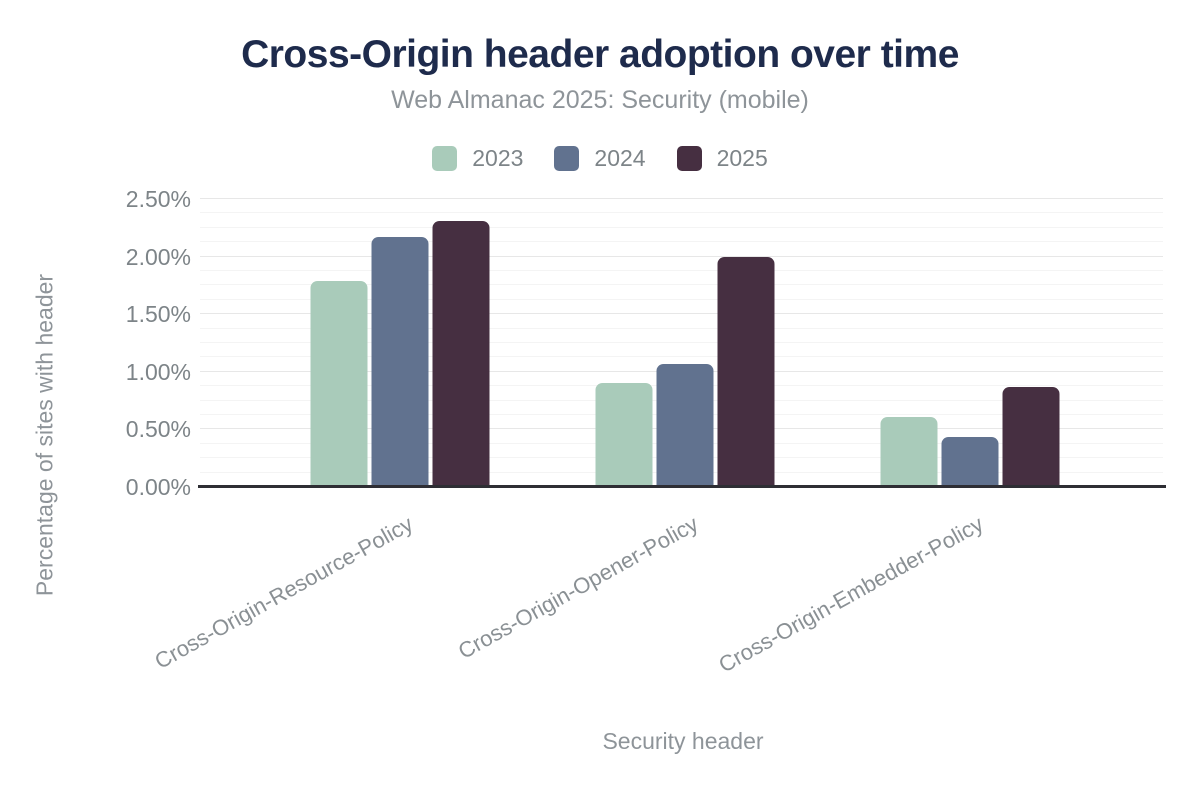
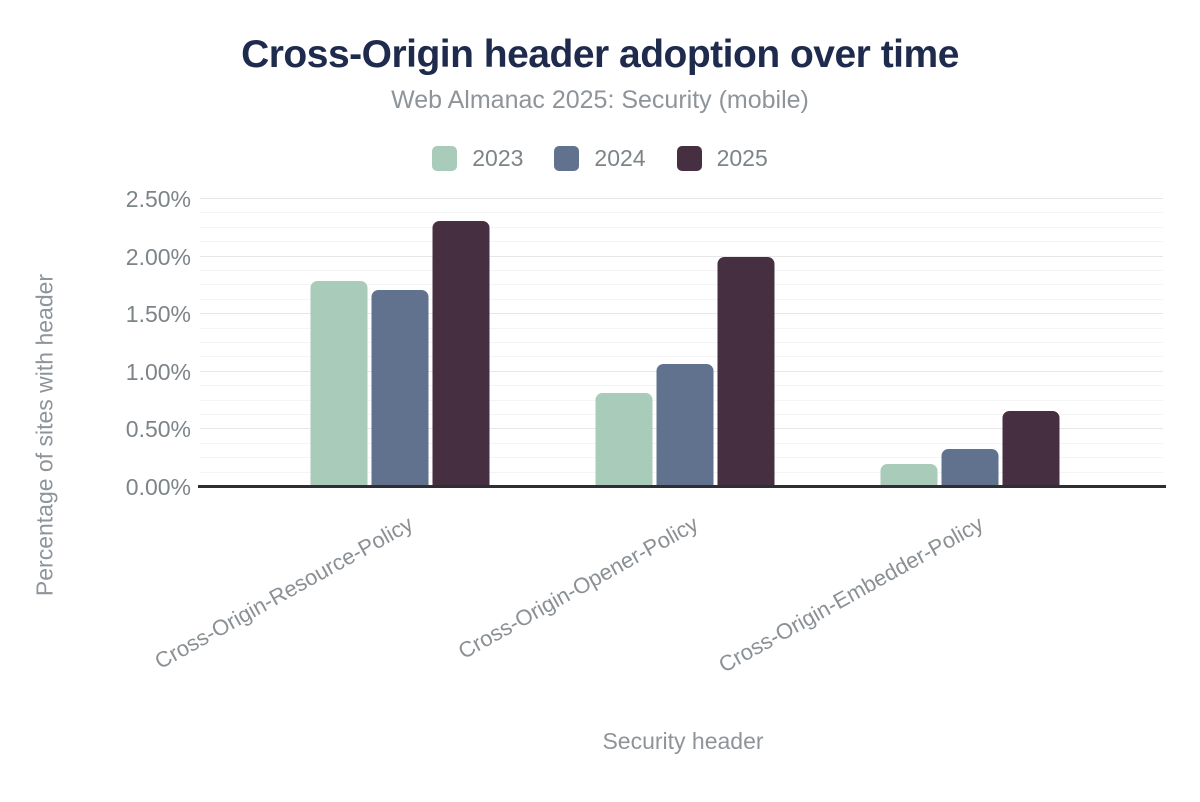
2024/Cross-Origin-Resource-Policy: 2.17% -> 1.71%
2023/Cross-Origin-Opener-Policy: 0.90% -> 0.82%
2023/Cross-Origin-Embedder-Policy: 0.61% -> 0.20%
2024/Cross-Origin-Embedder-Policy: 0.43% -> 0.33%
2025/Cross-Origin-Embedder-Policy: 0.87% -> 0.66%
